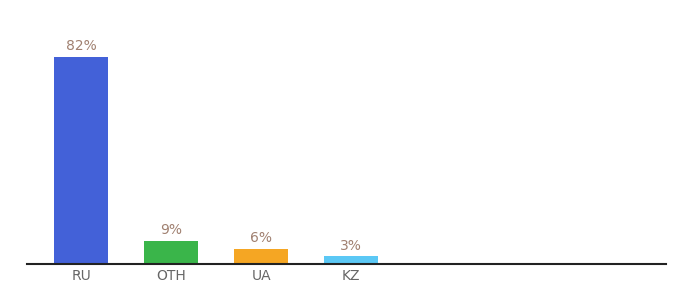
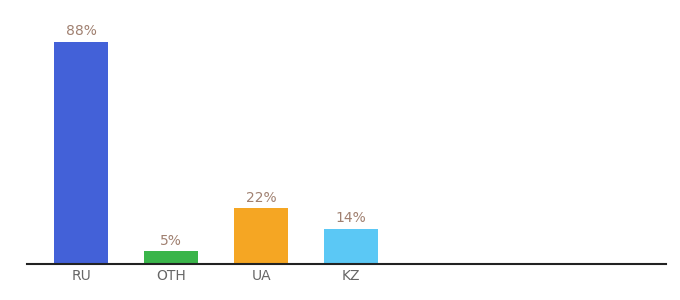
RU: 82% -> 88%
OTH: 9% -> 5%
UA: 6% -> 22%
KZ: 3% -> 14%
